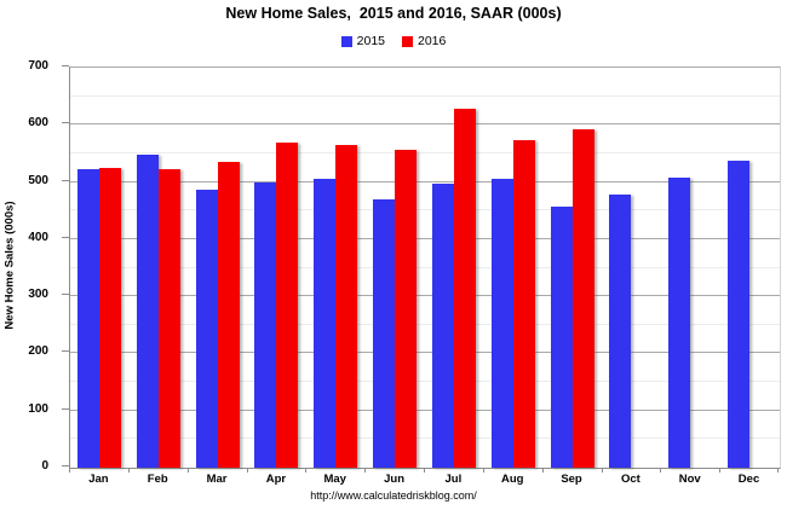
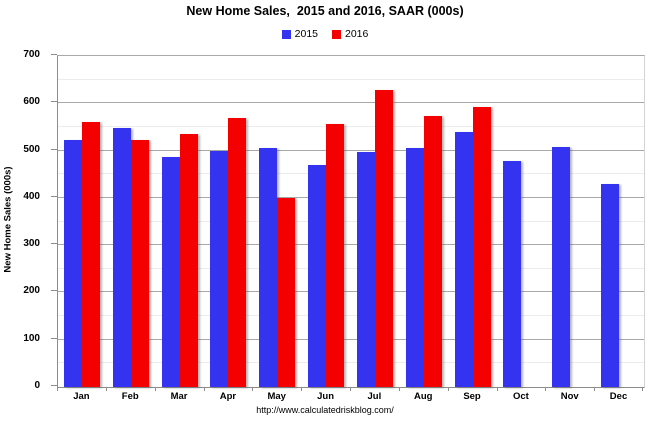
2016/Jan: 520 -> 560
2016/May: 560 -> 400
2015/Sep: 460 -> 540
2015/Dec: 540 -> 430
